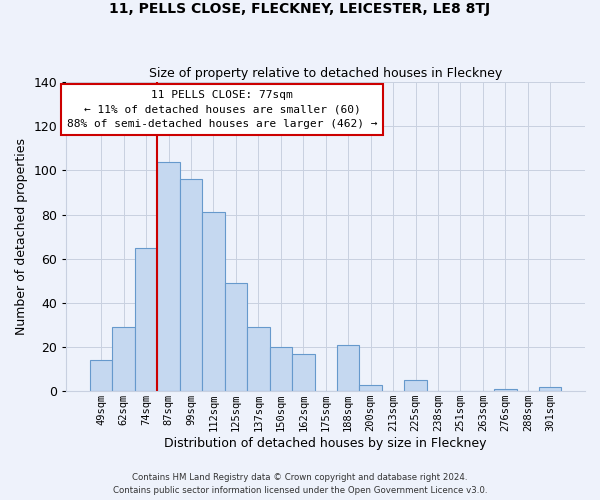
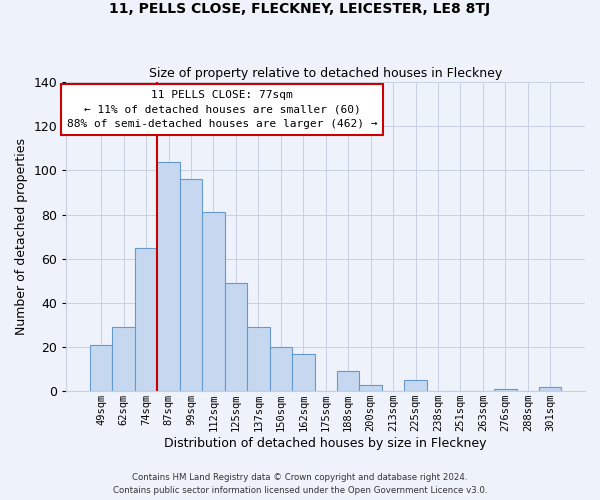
49sqm: 14 -> 21
188sqm: 21 -> 9
